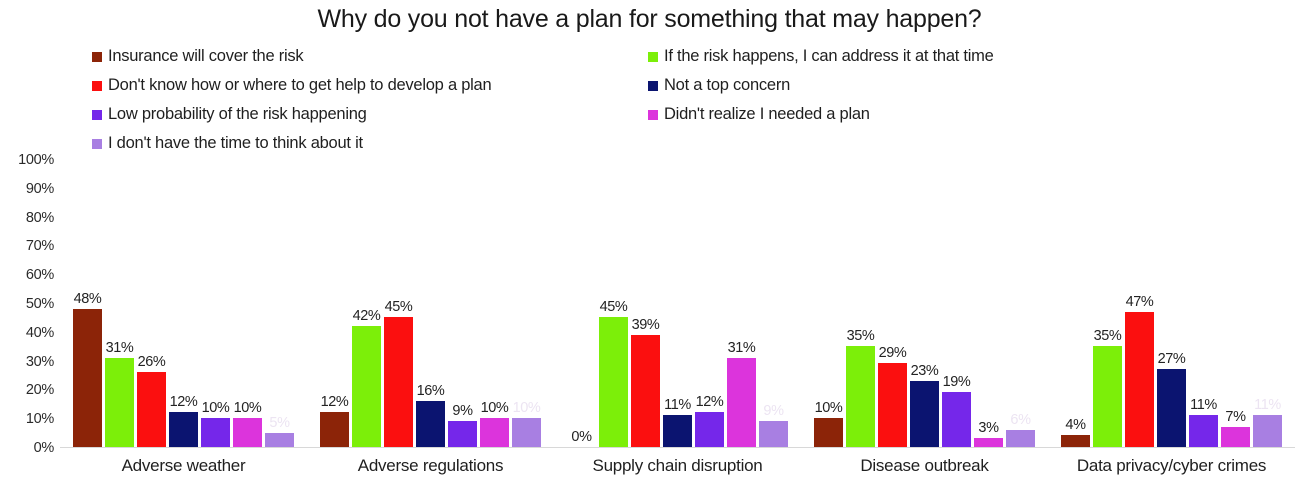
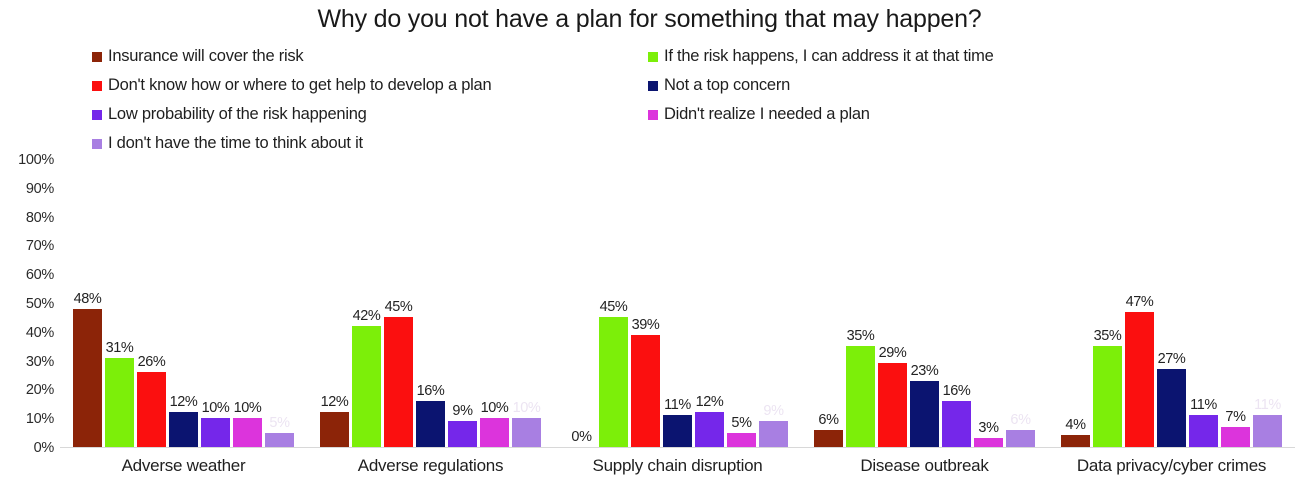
Didn't realize I needed a plan/Supply chain disruption: 31% -> 5%
Insurance will cover the risk/Disease outbreak: 10% -> 6%
Low probability of the risk happening/Disease outbreak: 19% -> 16%
